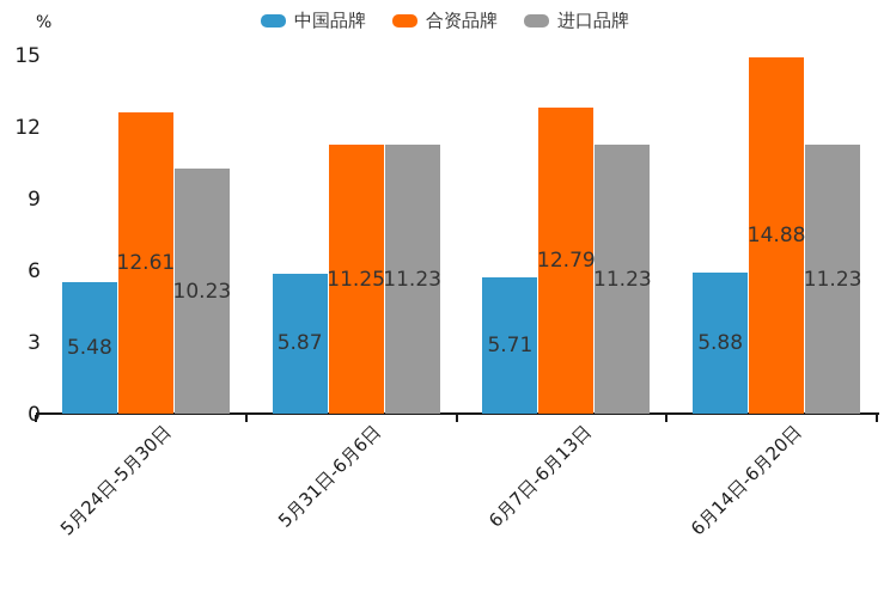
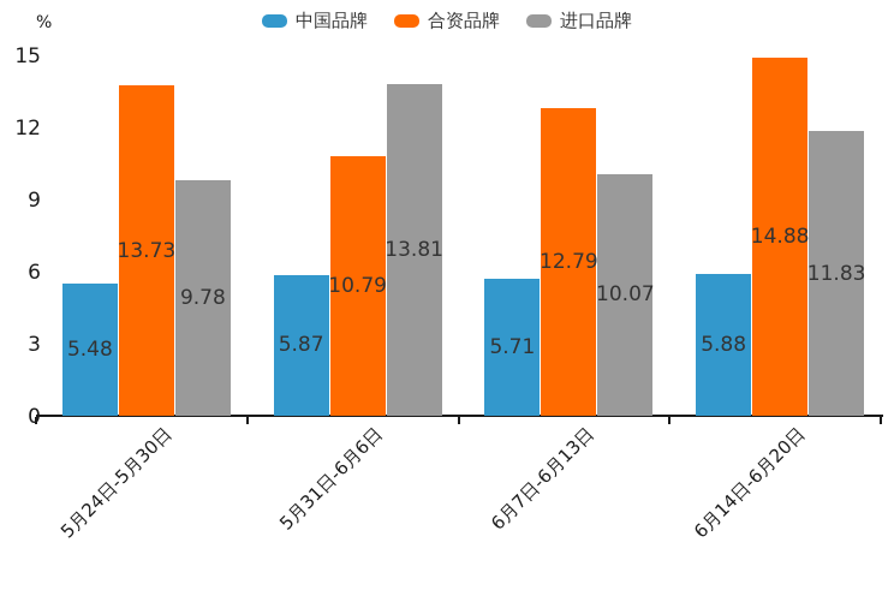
合资品牌/5月24日-5月30日: 12.61 -> 13.73
进口品牌/5月24日-5月30日: 10.23 -> 9.78
合资品牌/5月31日-6月6日: 11.25 -> 10.79
进口品牌/5月31日-6月6日: 11.23 -> 13.81
进口品牌/6月7日-6月13日: 11.23 -> 10.07
进口品牌/6月14日-6月20日: 11.23 -> 11.83
